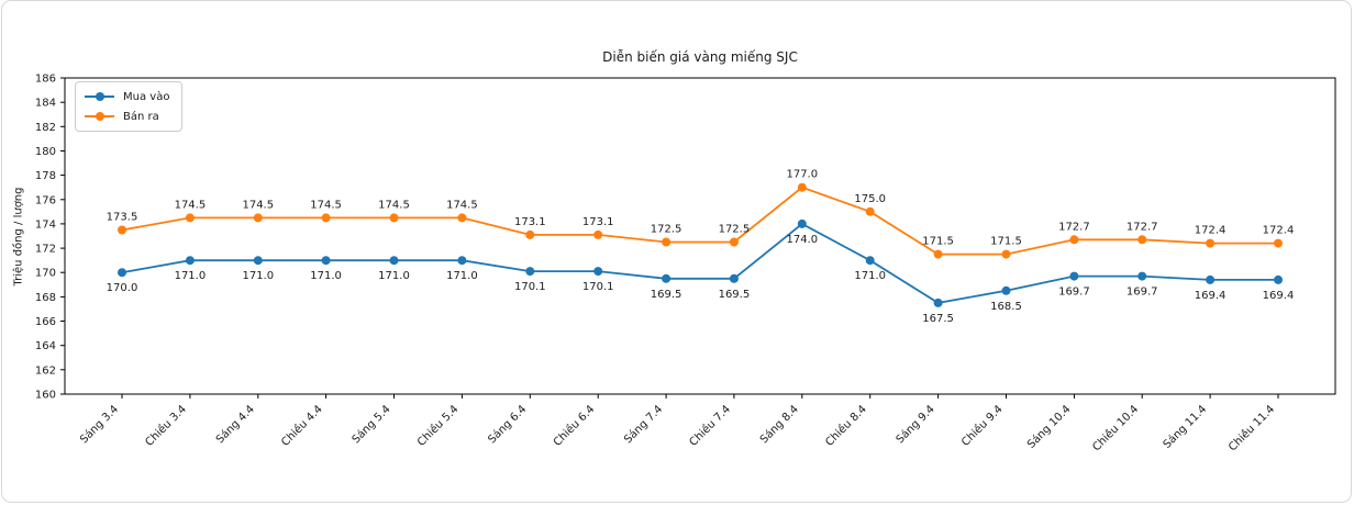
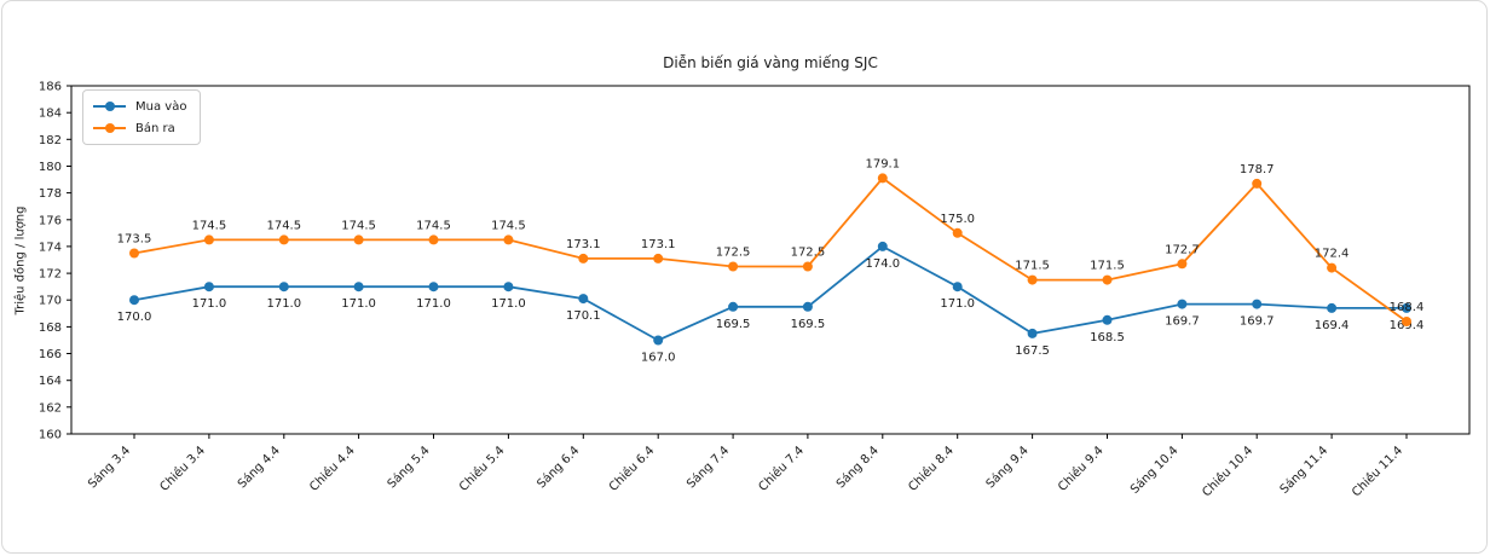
Mua vào/Chiều 6.4: 170.1 -> 167.0
Bán ra/Sáng 8.4: 177.0 -> 179.1
Bán ra/Chiều 10.4: 172.7 -> 178.7
Bán ra/Chiều 11.4: 172.4 -> 168.4
